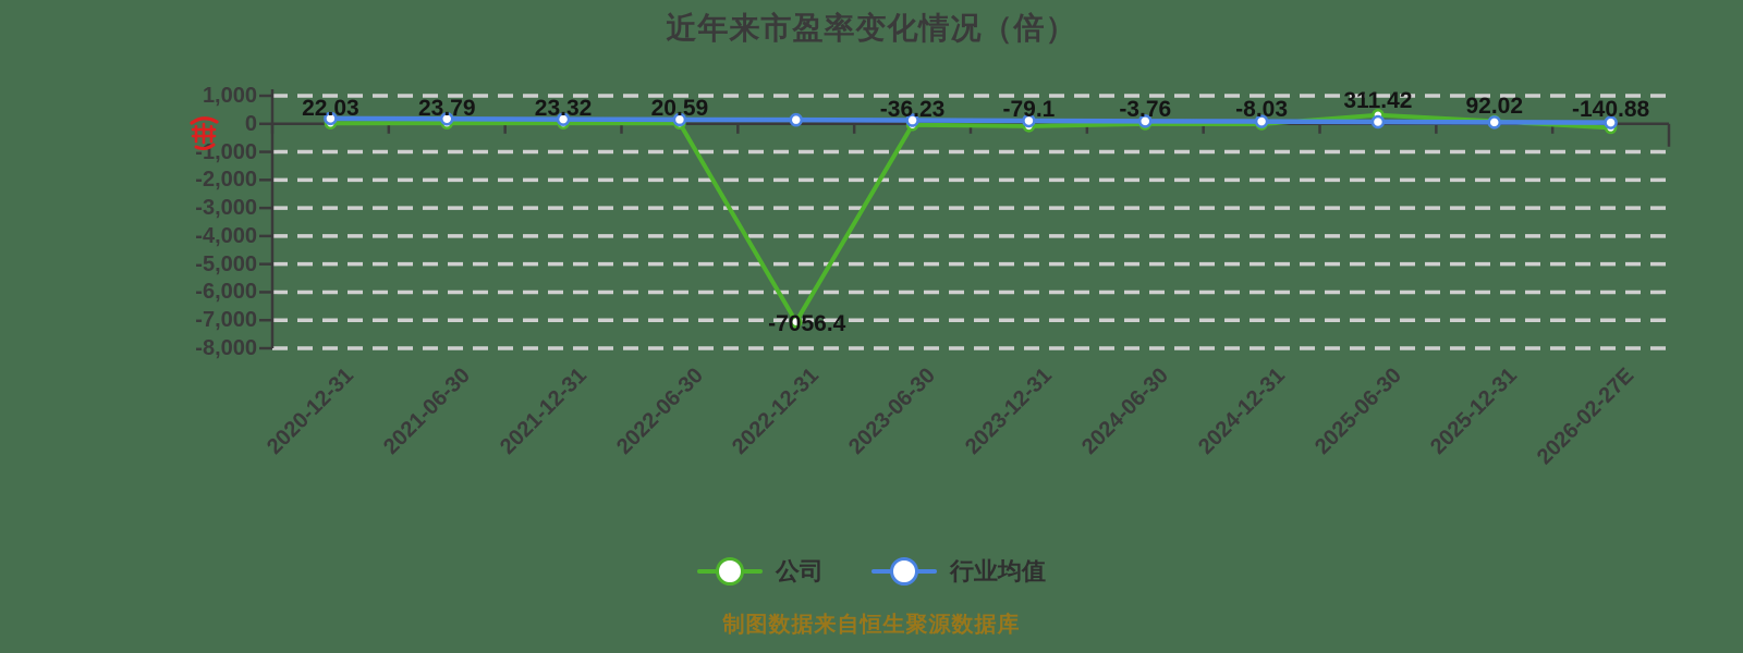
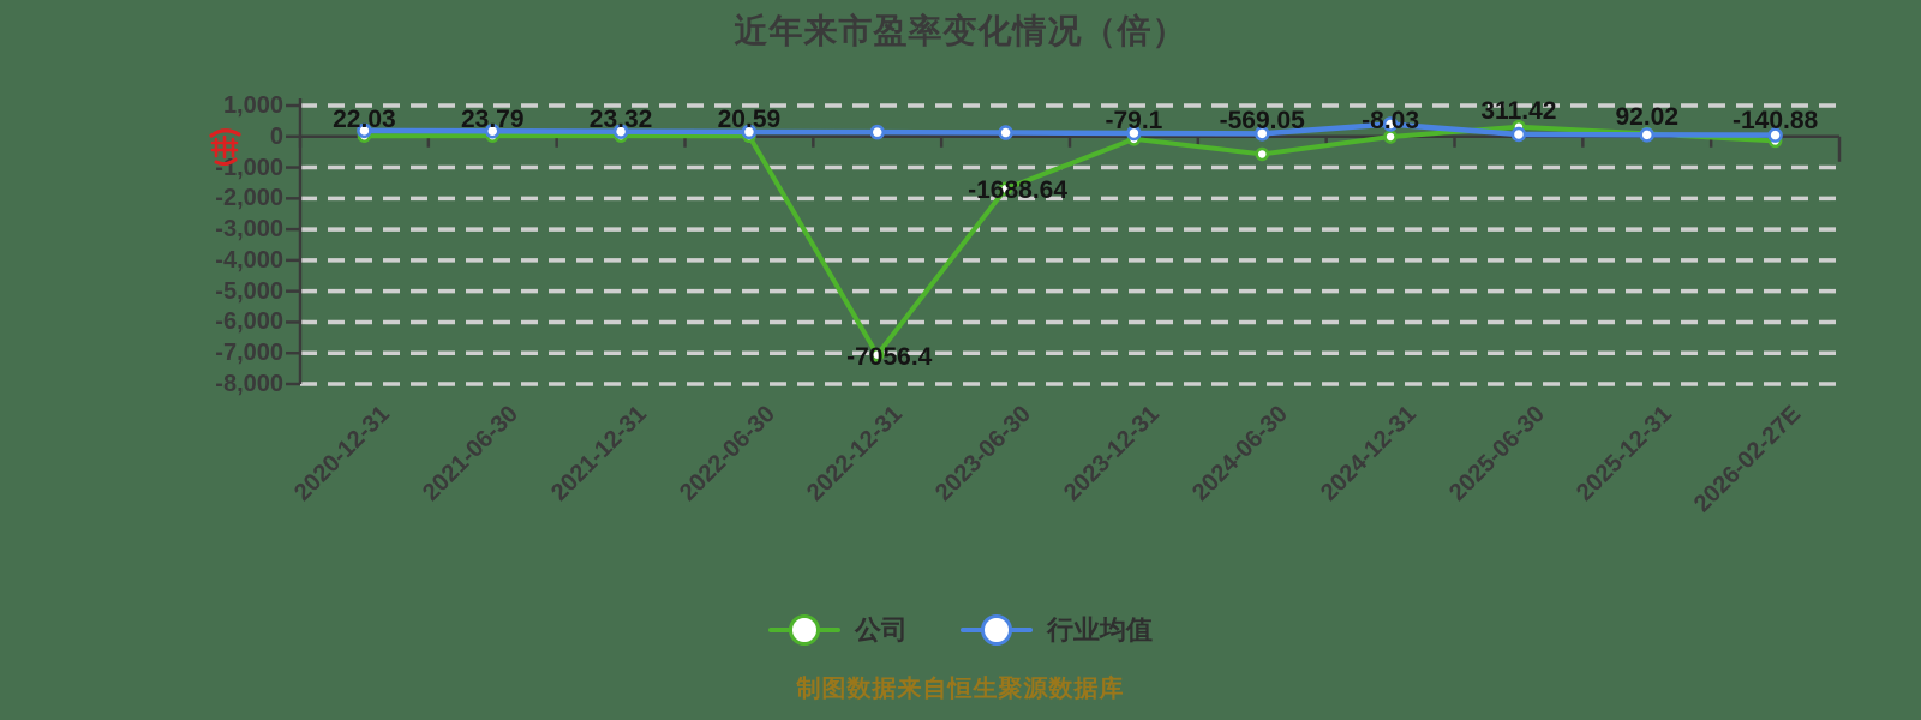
公司/2023-06-30: -36.23 -> -1688.64
公司/2024-06-30: -3.76 -> -569.05
行业均值/2024-12-31: 100 -> 400
